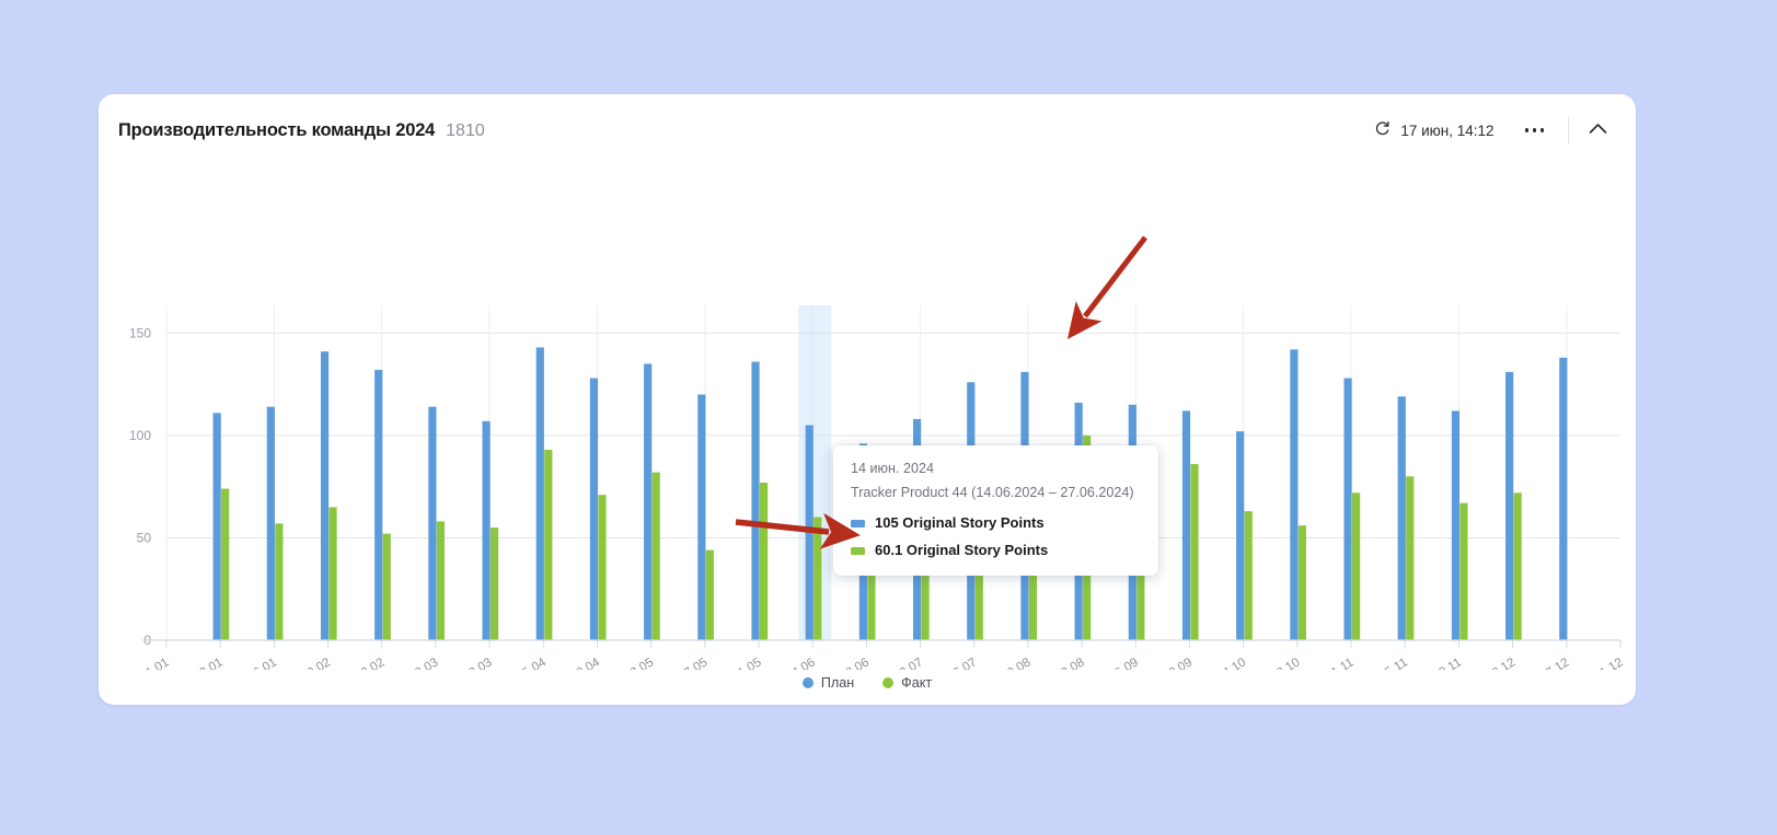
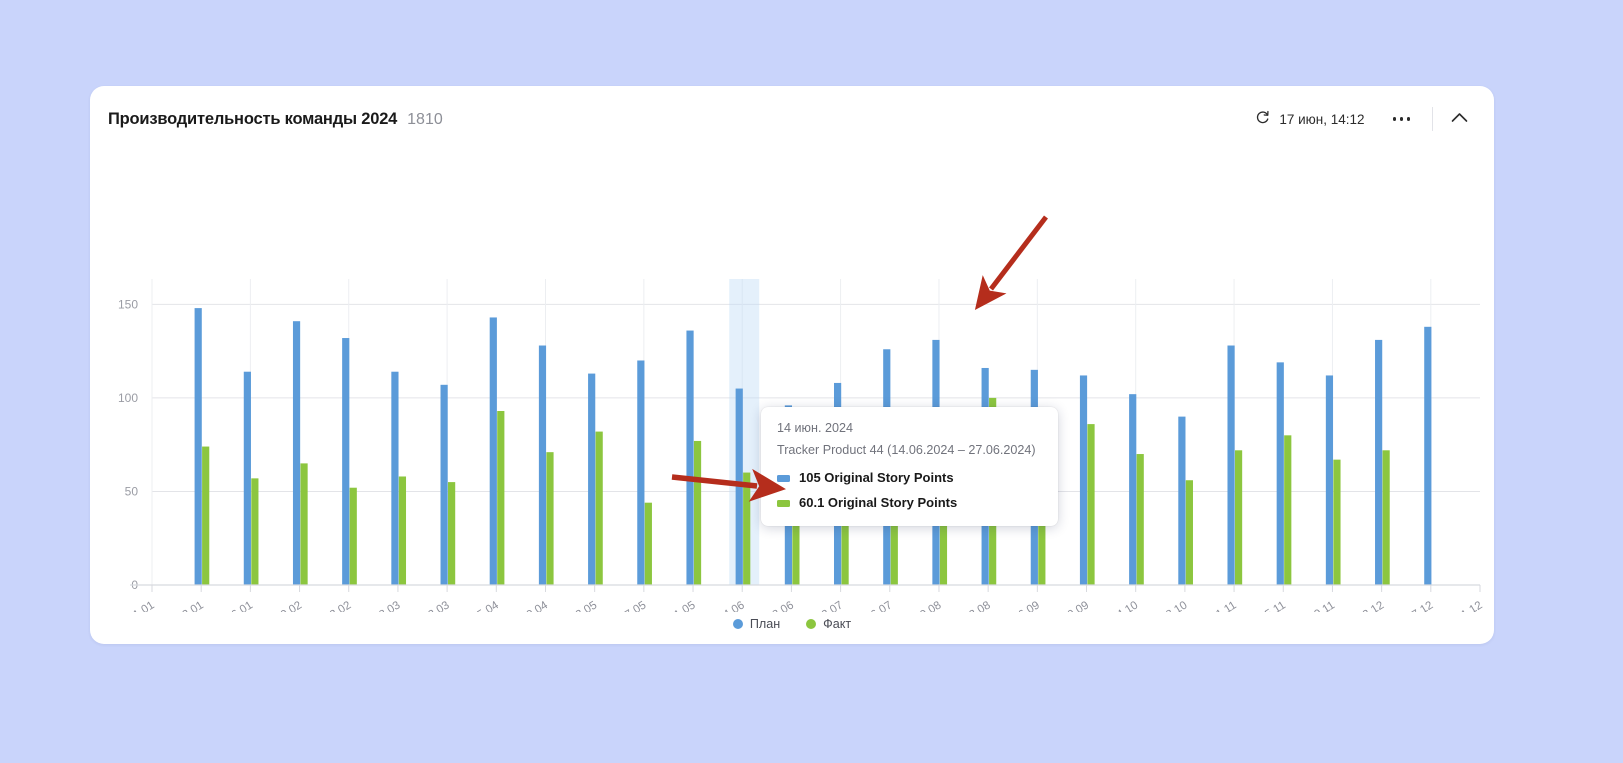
План/12.01: 111 -> 148
План/3.05: 135 -> 113
Факт/4.10: 63 -> 70
План/18.10: 142 -> 90
